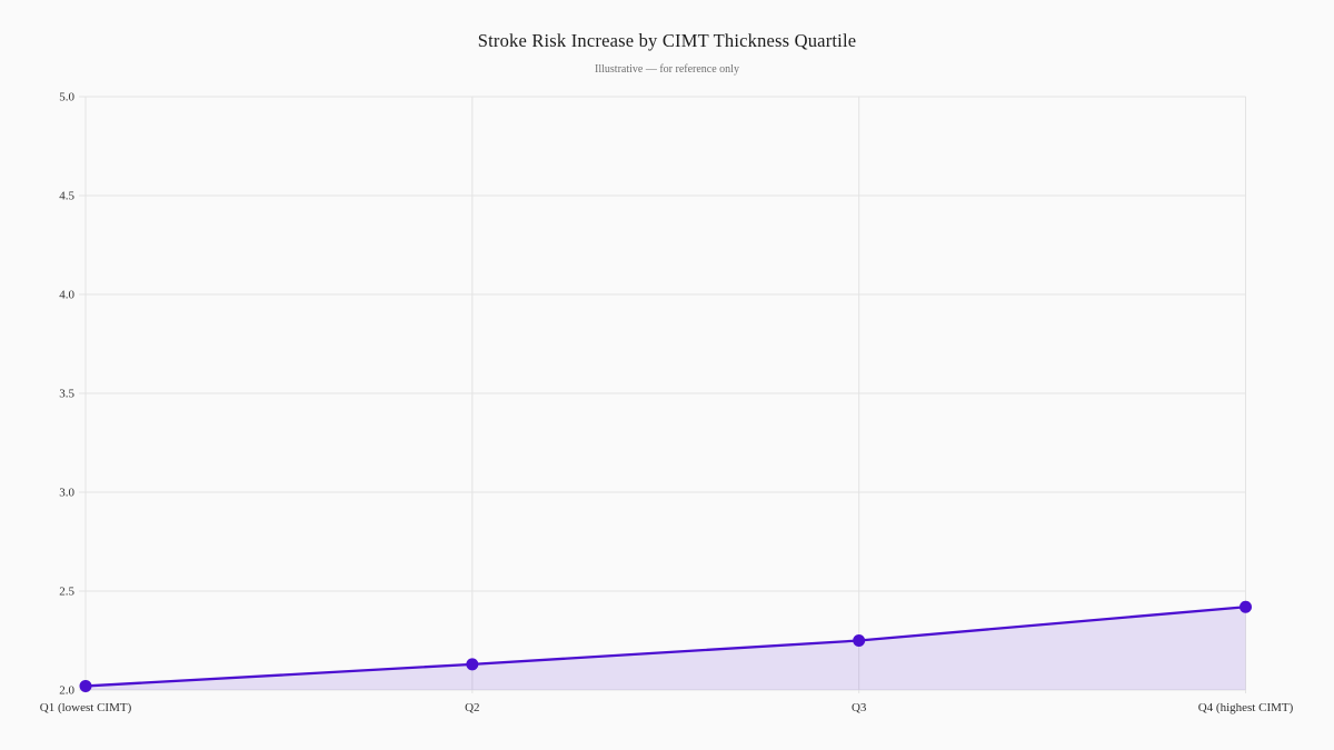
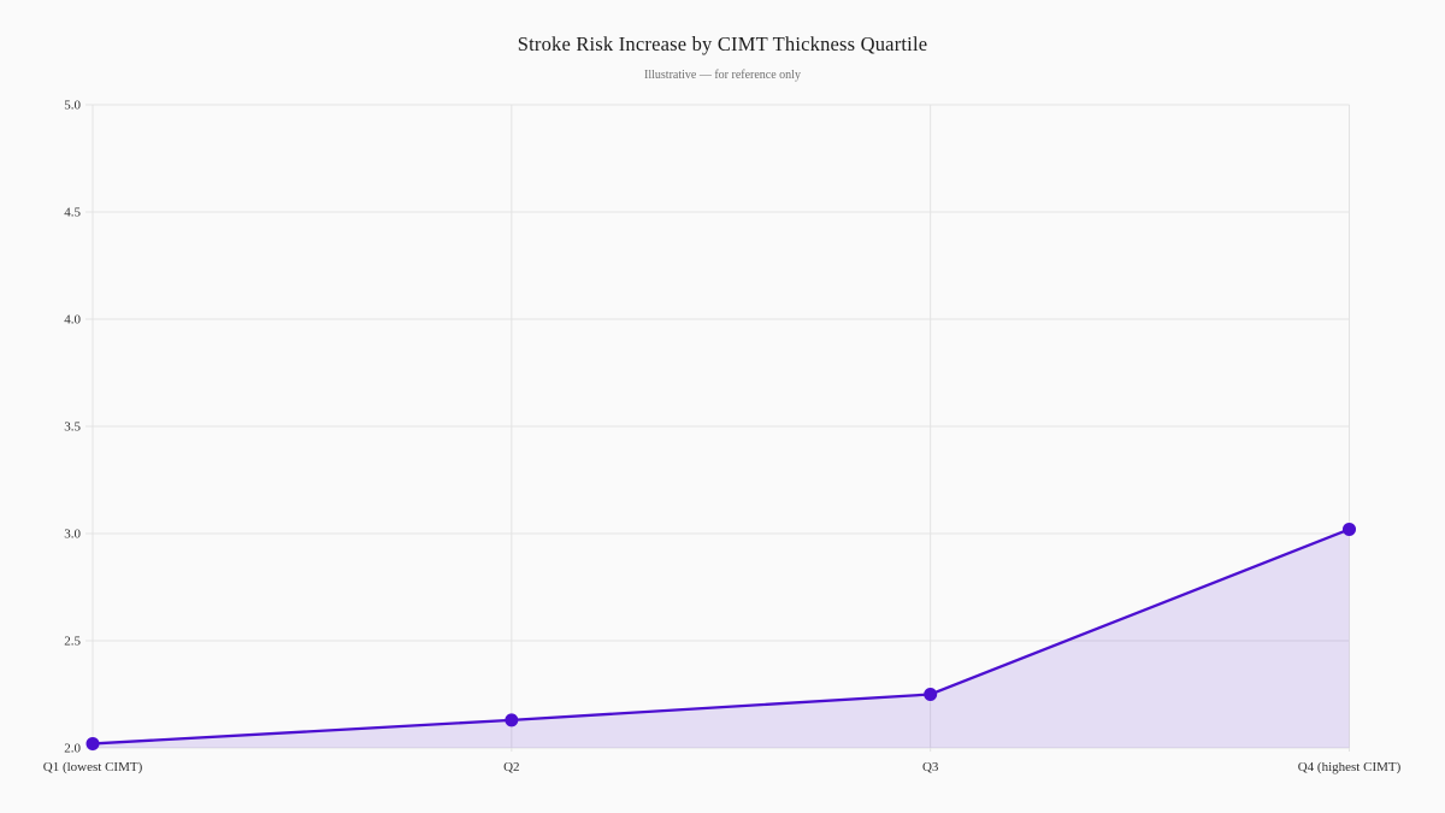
Q4 (highest CIMT): 2.42 -> 3.02
